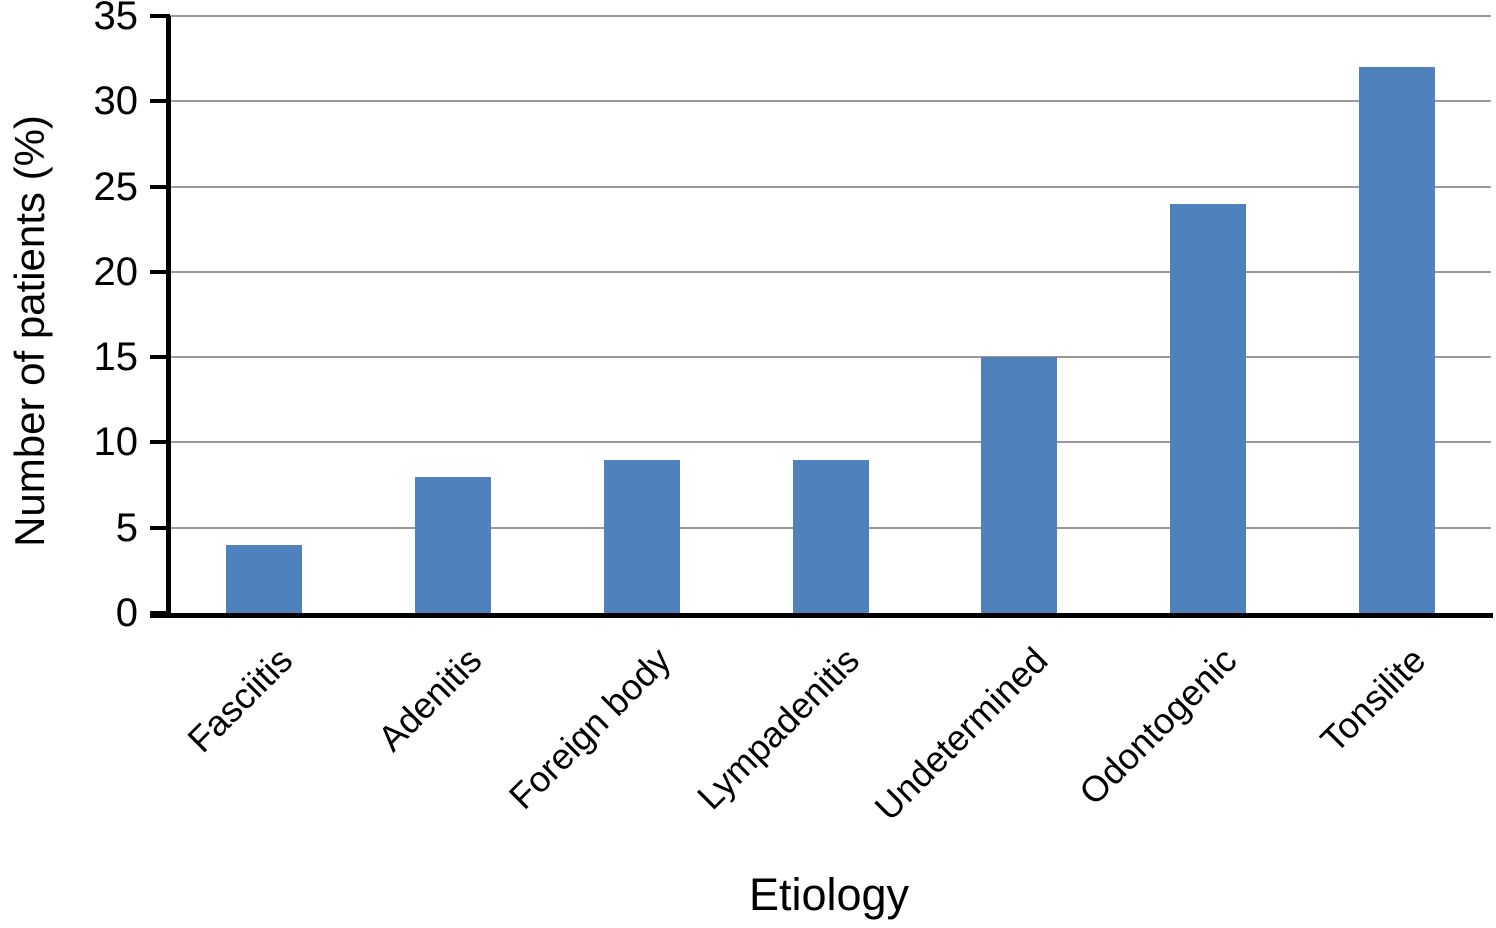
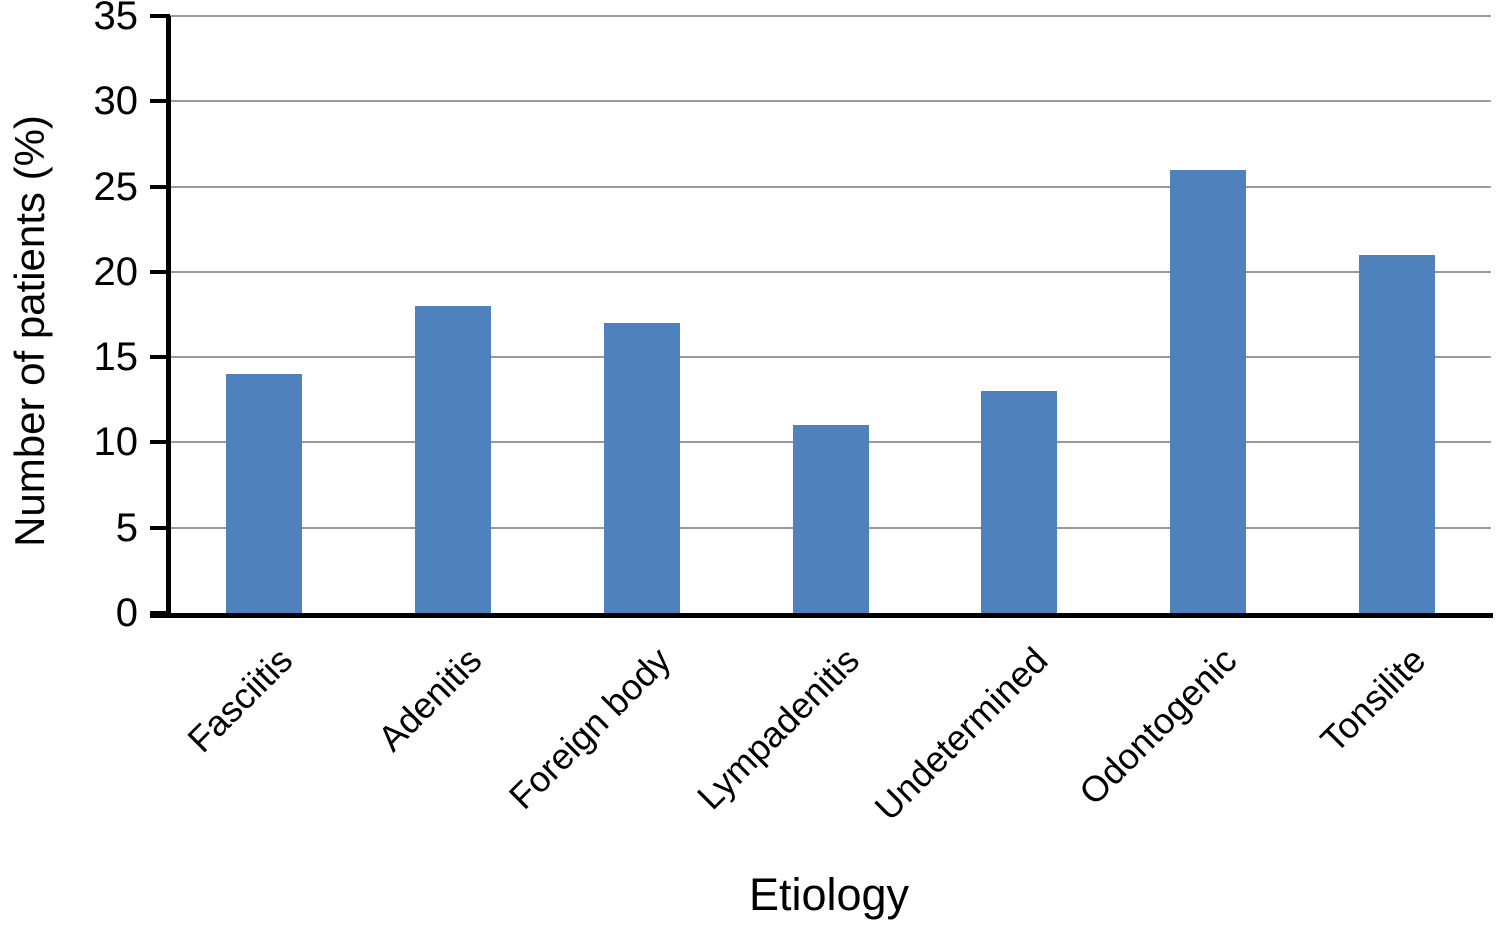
Fasciitis: 4 -> 14
Adenitis: 8 -> 18
Foreign body: 9 -> 17
Lympadenitis: 9 -> 11
Undetermined: 15 -> 13
Odontogenic: 24 -> 26
Tonsilite: 32 -> 21
